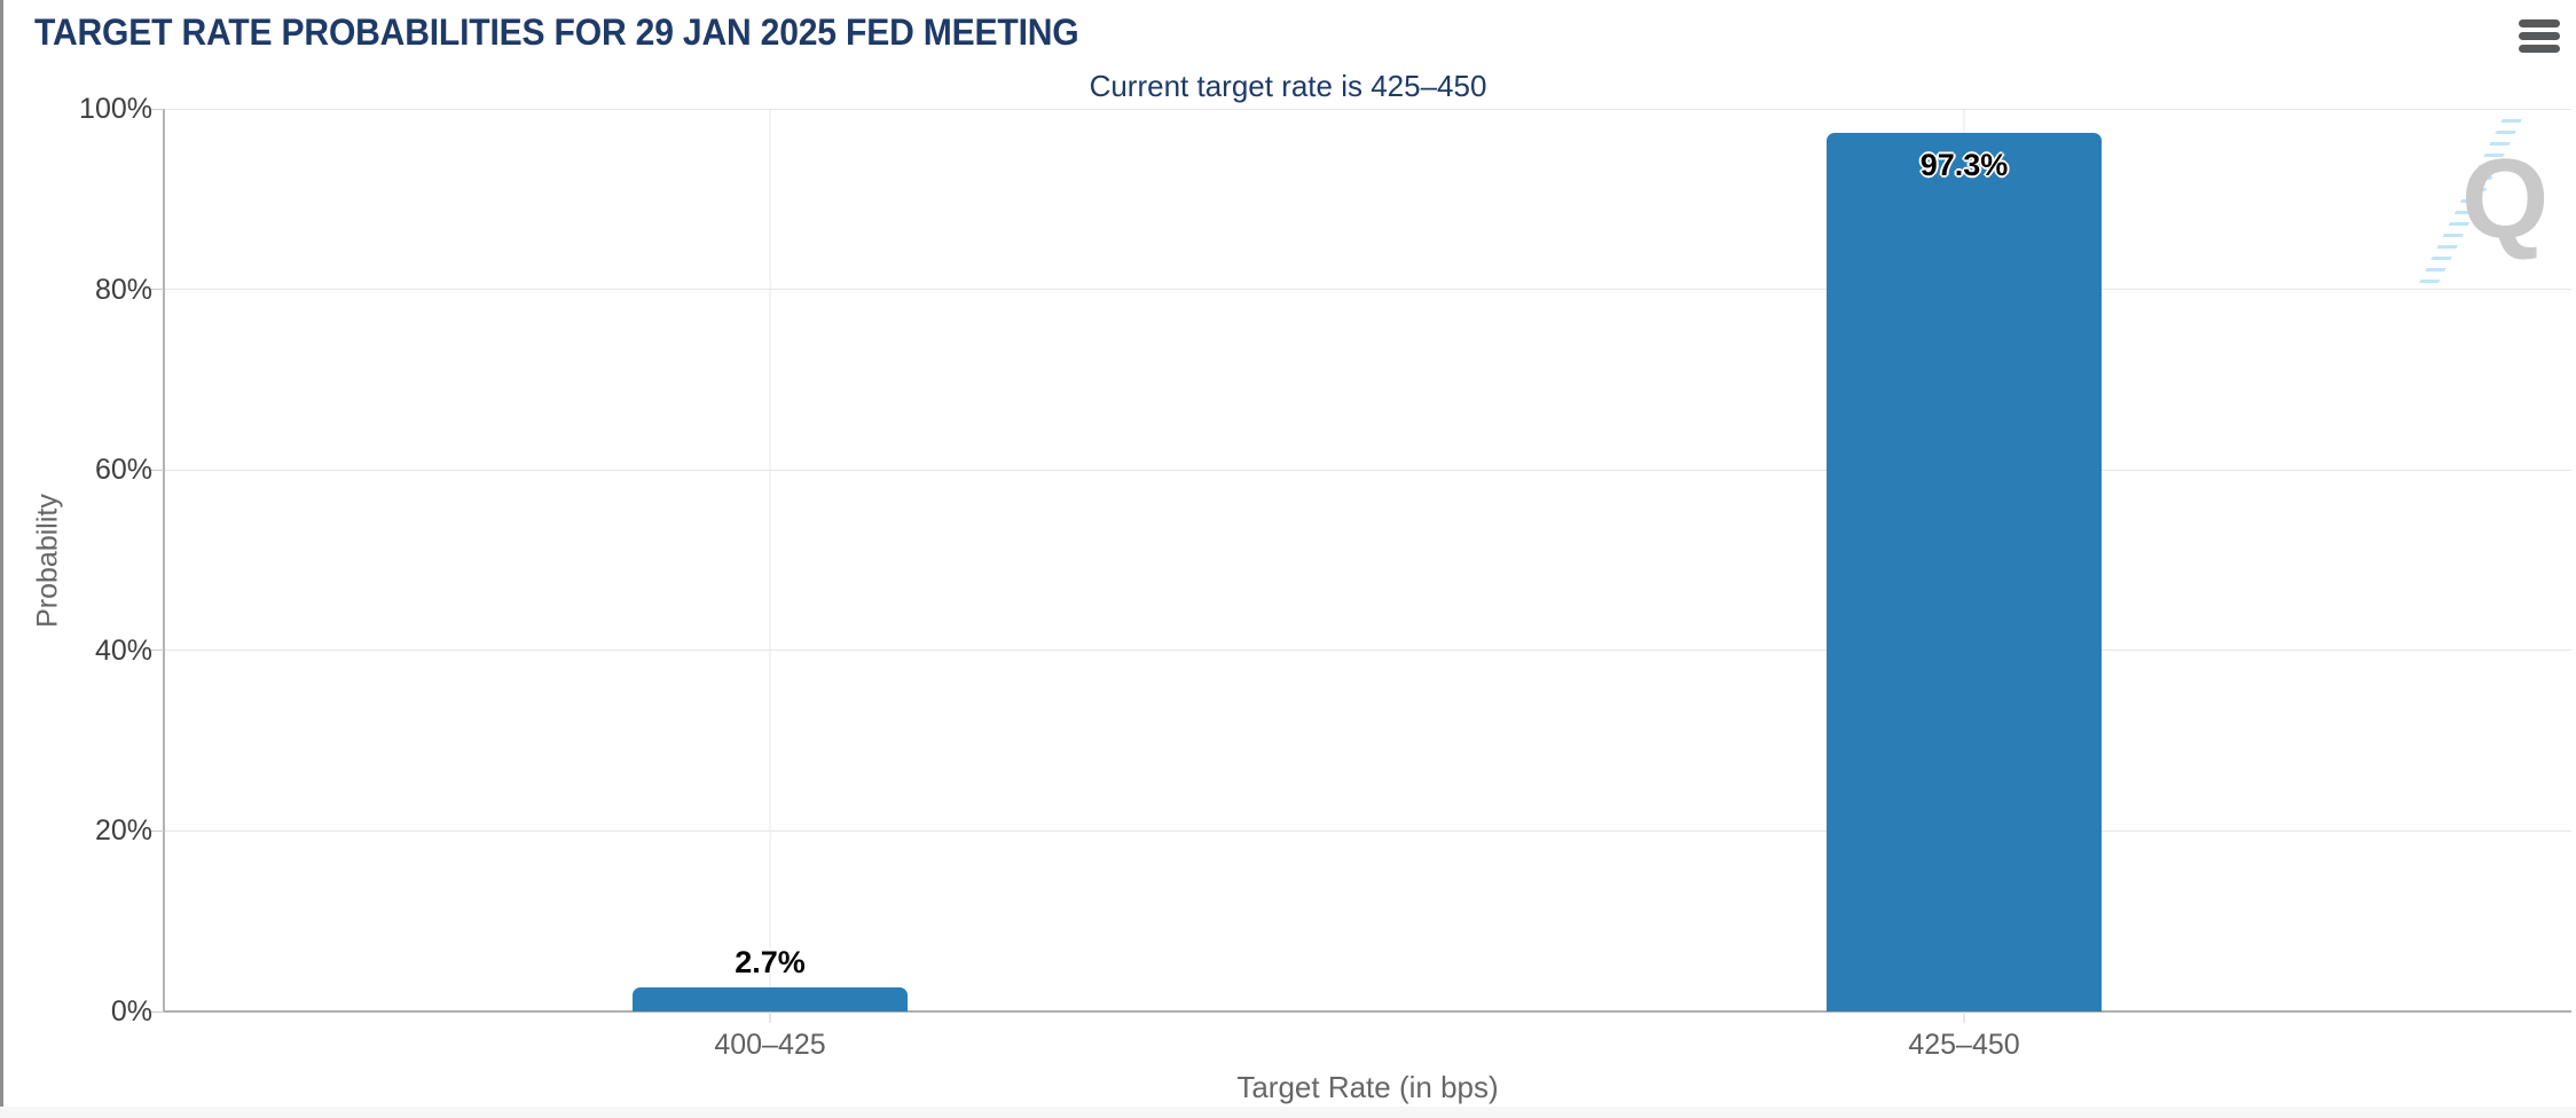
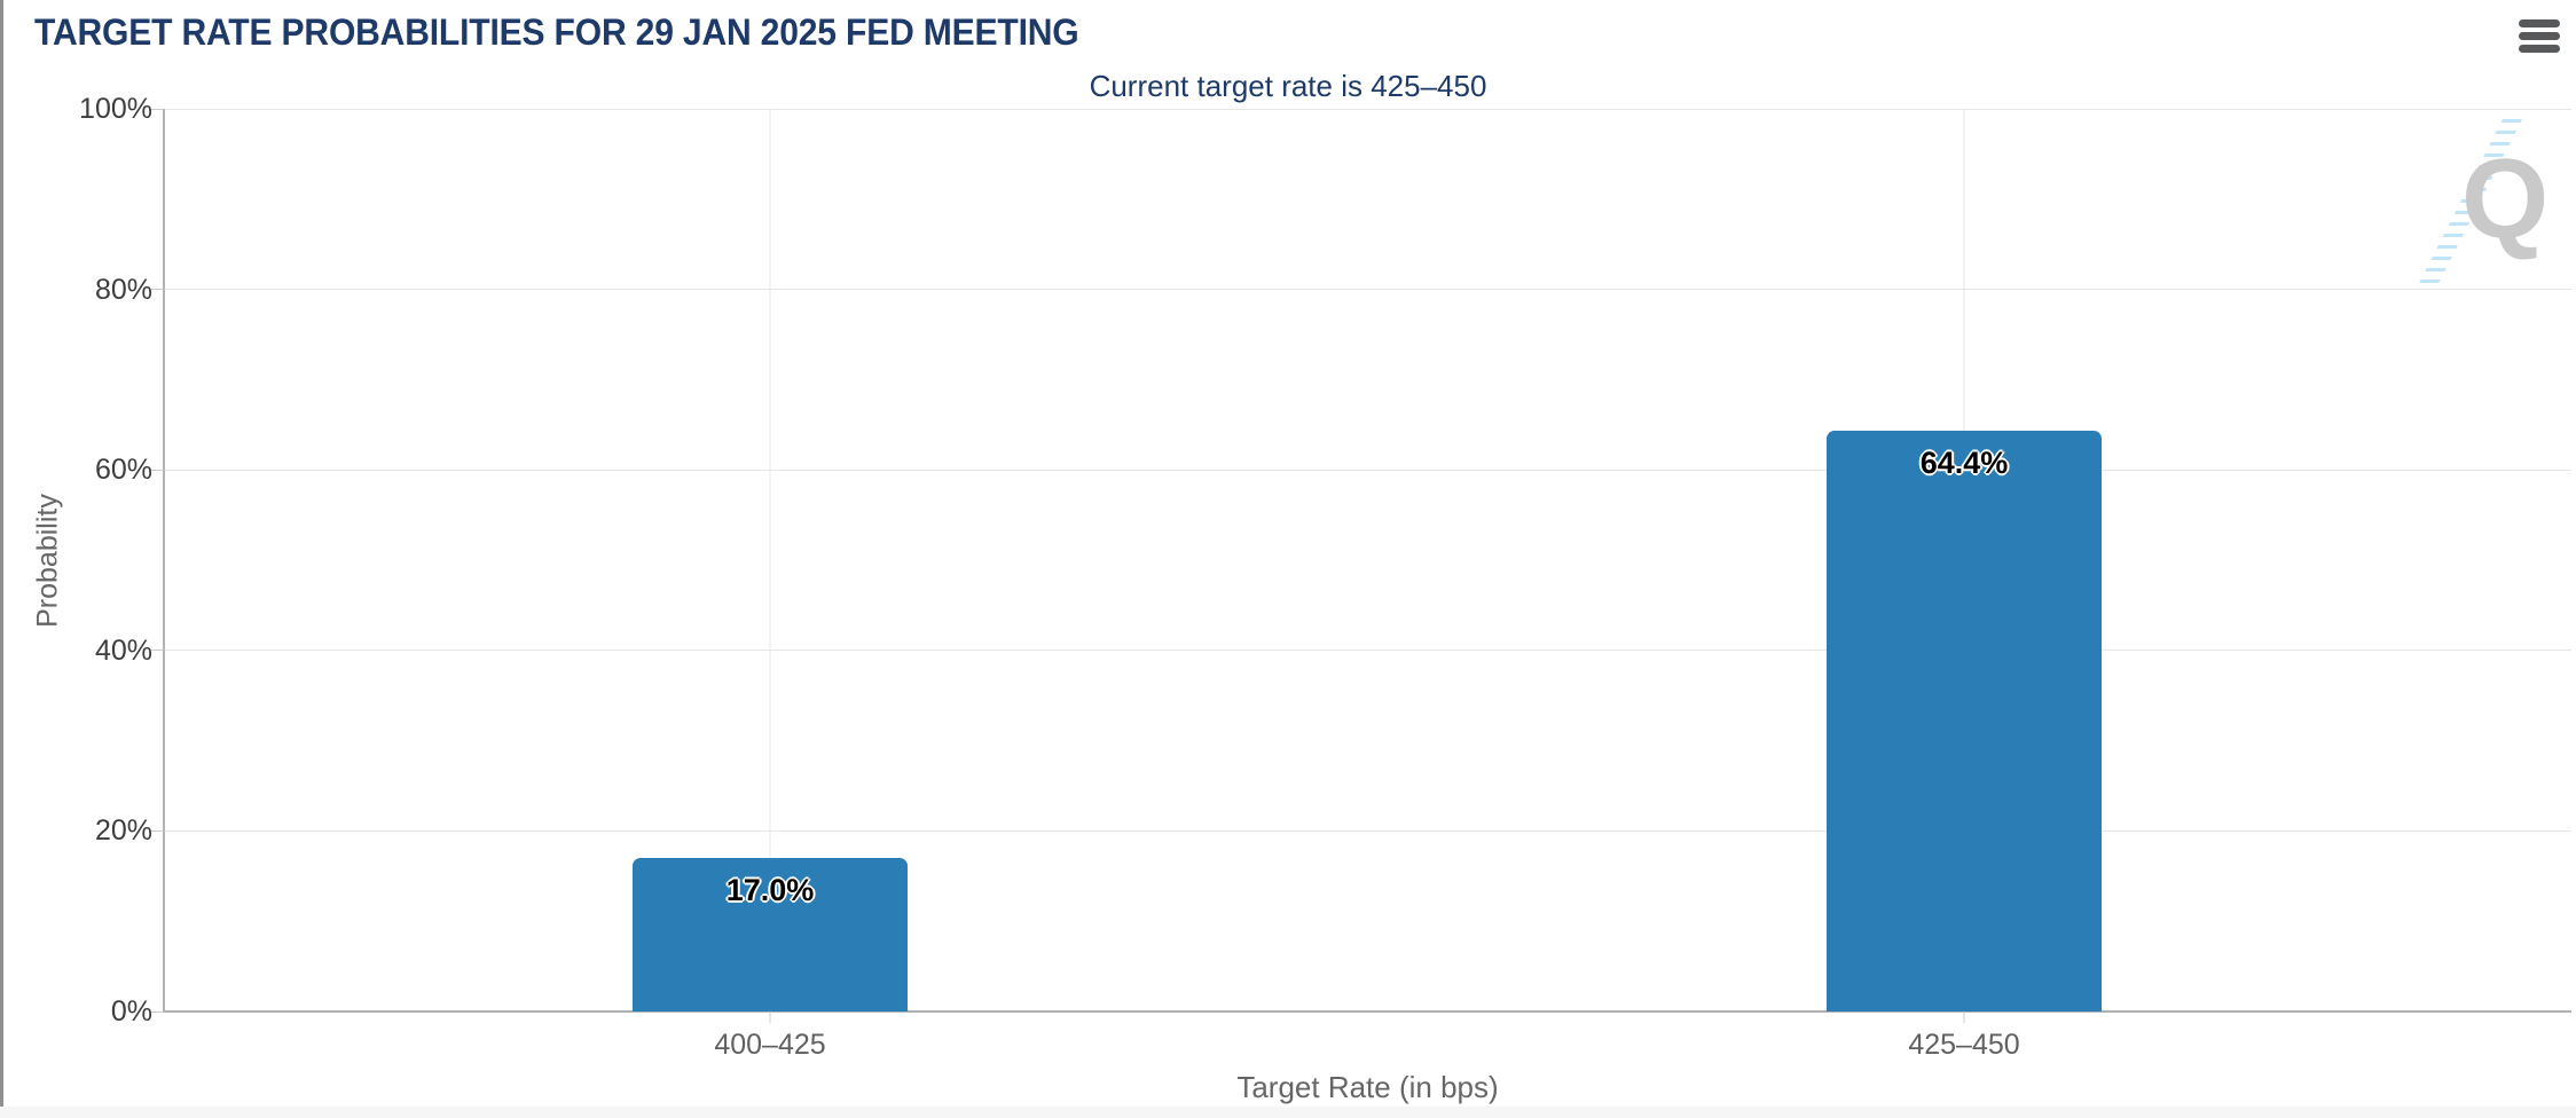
400–425: 2.7% -> 17.0%
425–450: 97.3% -> 64.4%
